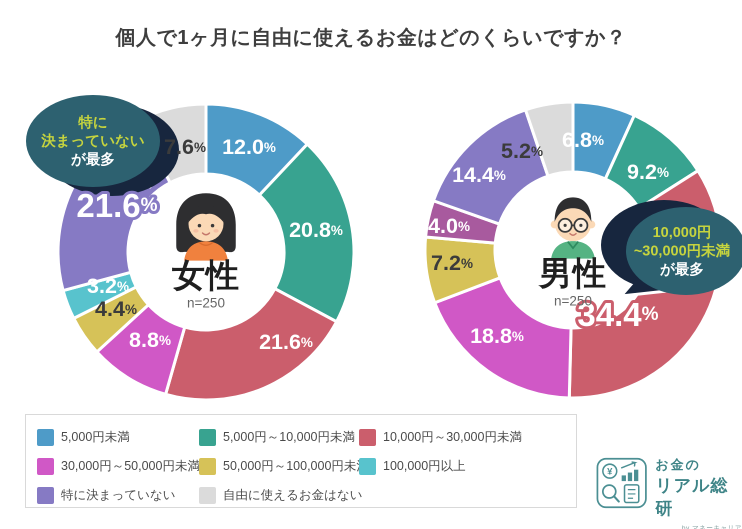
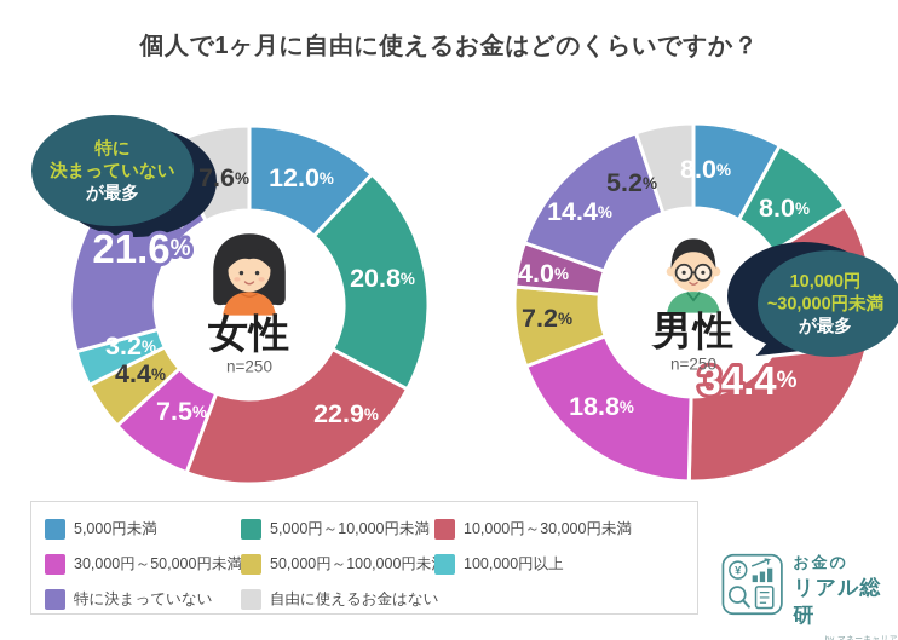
男性/5,000円未満: 6.8 -> 8.0
男性/5,000円～10,000円未満: 9.2 -> 8.0
女性/10,000円～30,000円未満: 21.6 -> 22.9
女性/30,000円～50,000円未満: 8.8 -> 7.5
